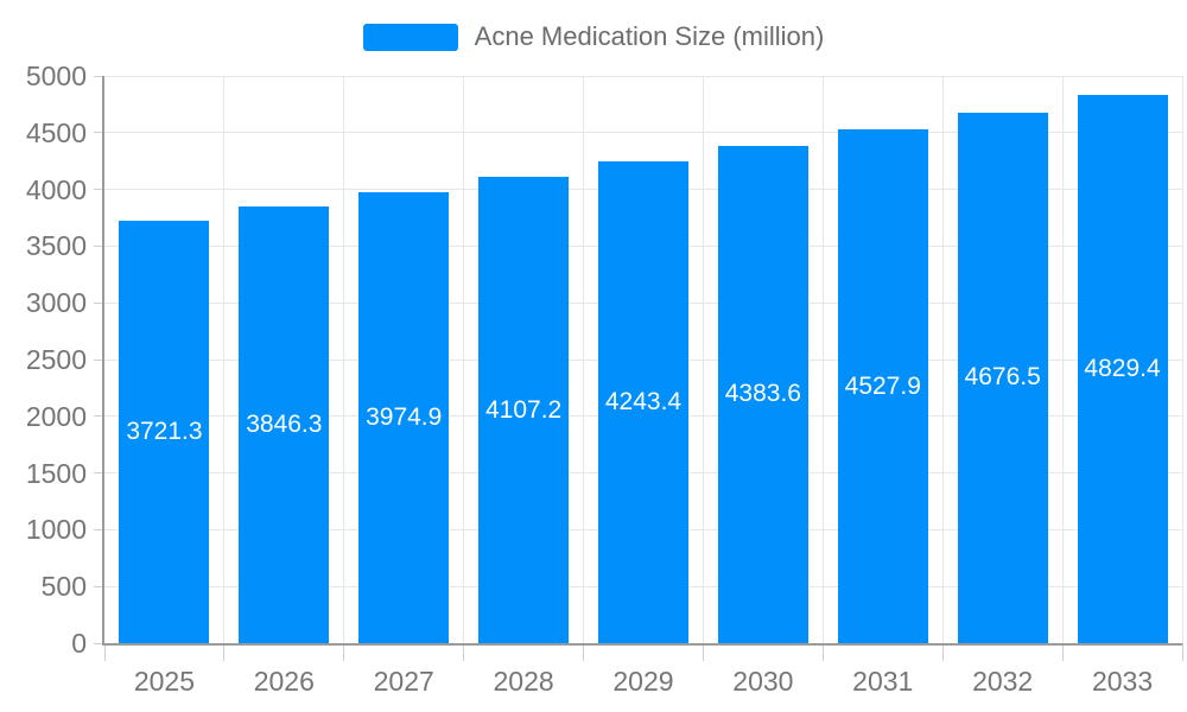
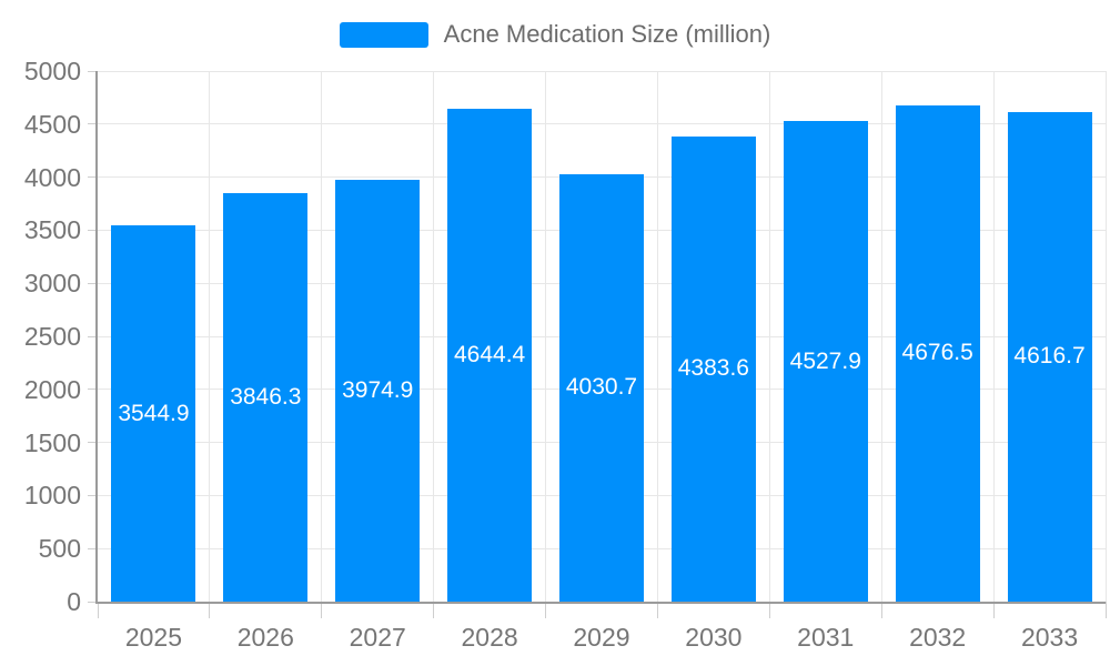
2025: 3721.3 -> 3544.9
2028: 4107.2 -> 4644.4
2029: 4243.4 -> 4030.7
2033: 4829.4 -> 4616.7
